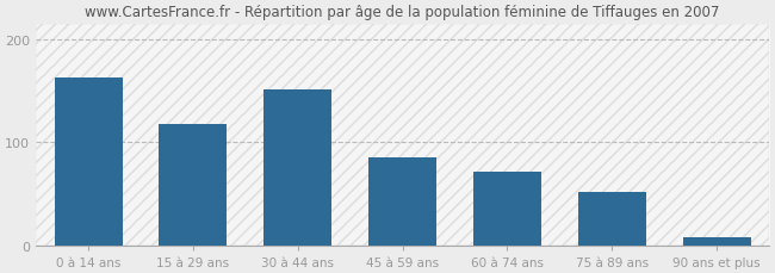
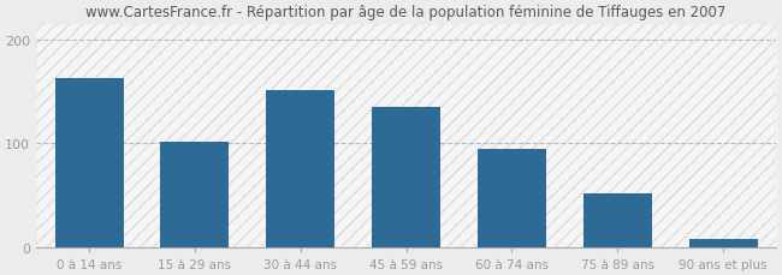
15 à 29 ans: 118 -> 102
45 à 59 ans: 86 -> 135
60 à 74 ans: 72 -> 95
